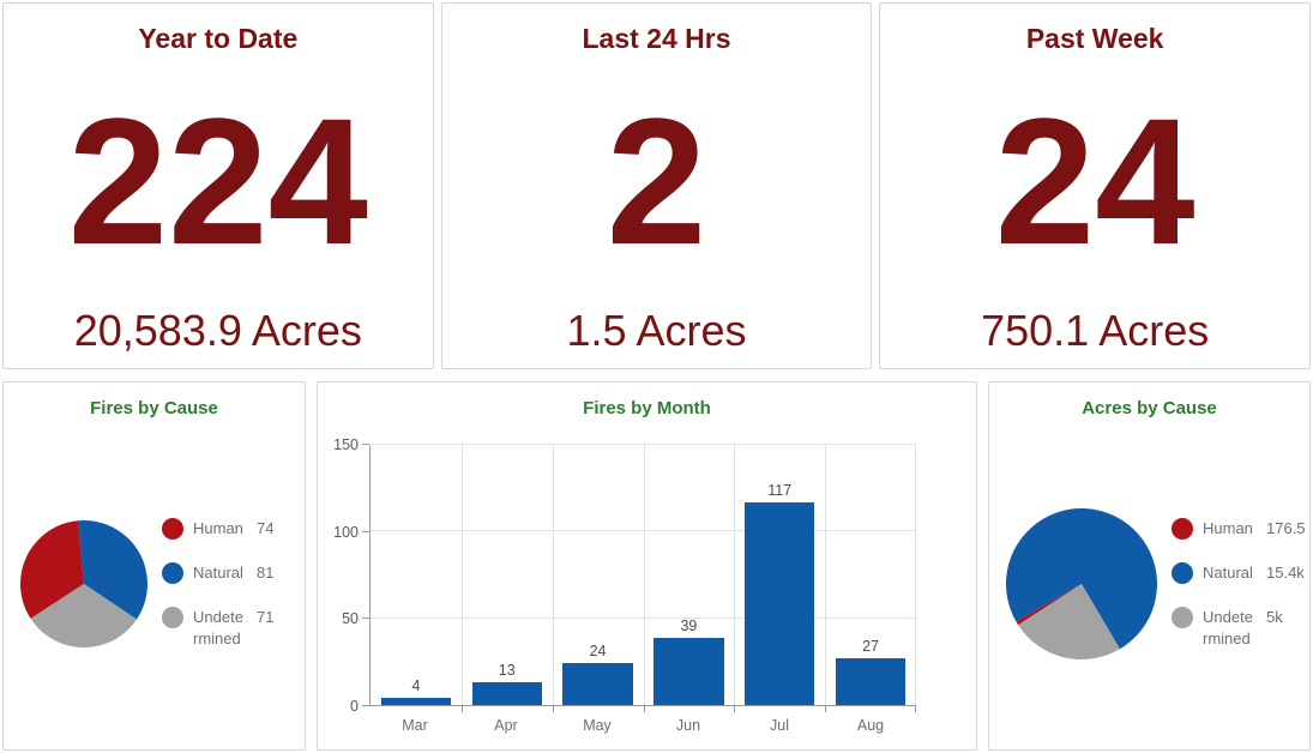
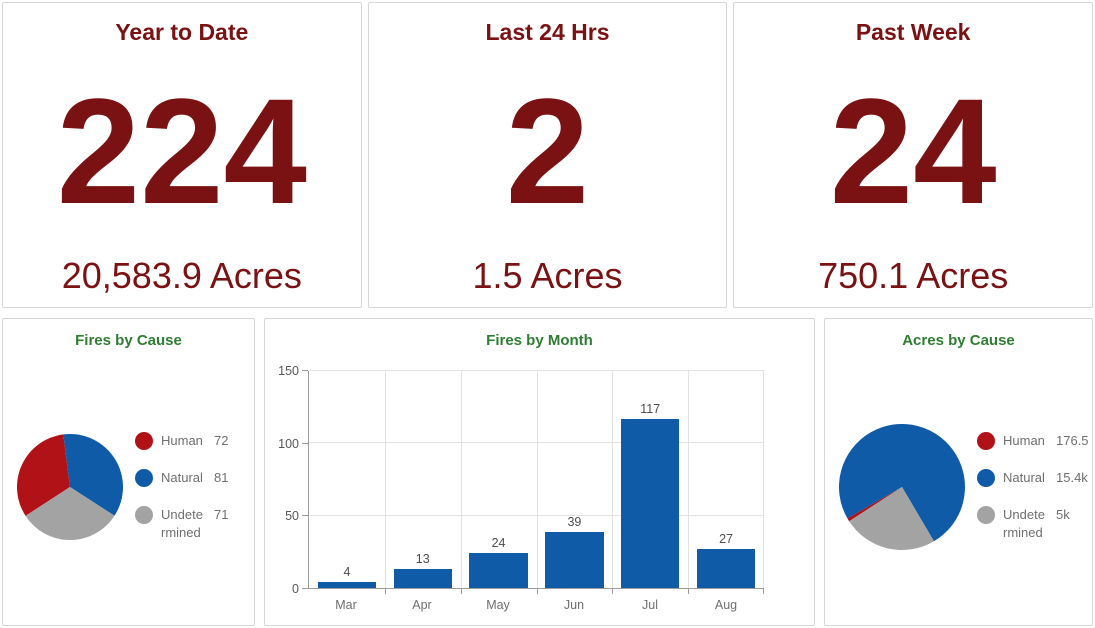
Fires by Cause/Human: 74 -> 72
